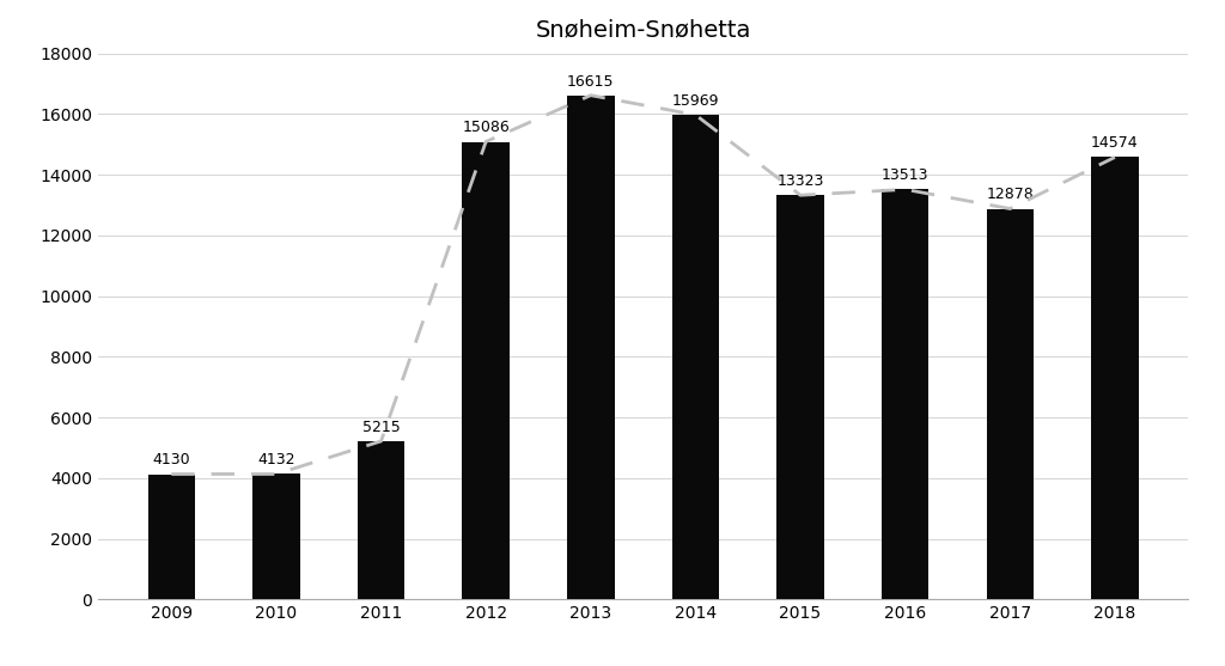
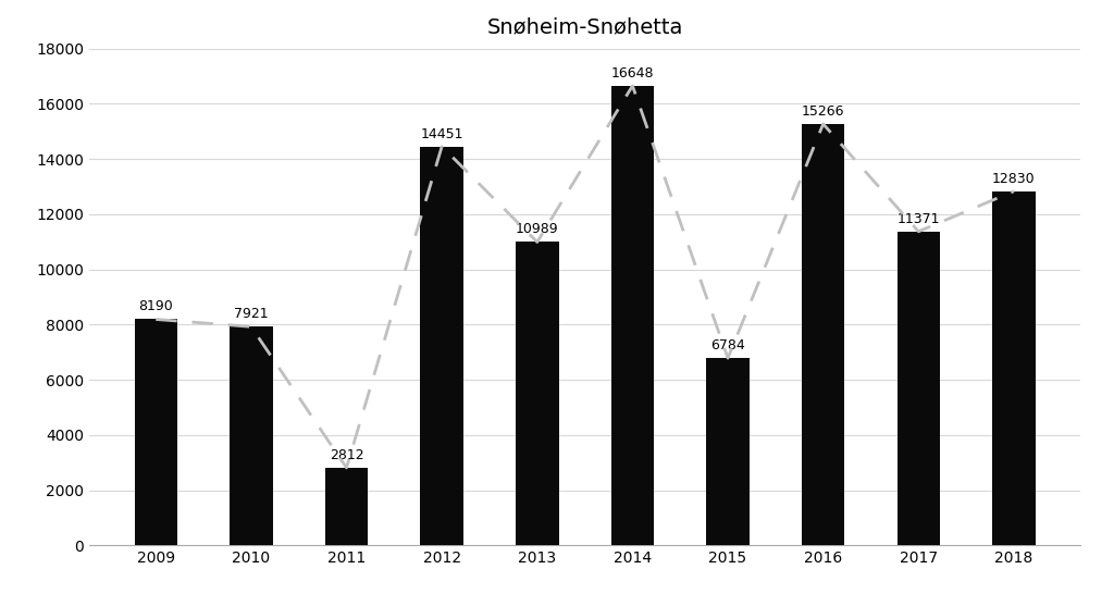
2009: 4130 -> 8190
2010: 4132 -> 7921
2011: 5215 -> 2812
2012: 15086 -> 14451
2013: 16615 -> 10989
2014: 15969 -> 16648
2015: 13323 -> 6784
2016: 13513 -> 15266
2017: 12878 -> 11371
2018: 14574 -> 12830
